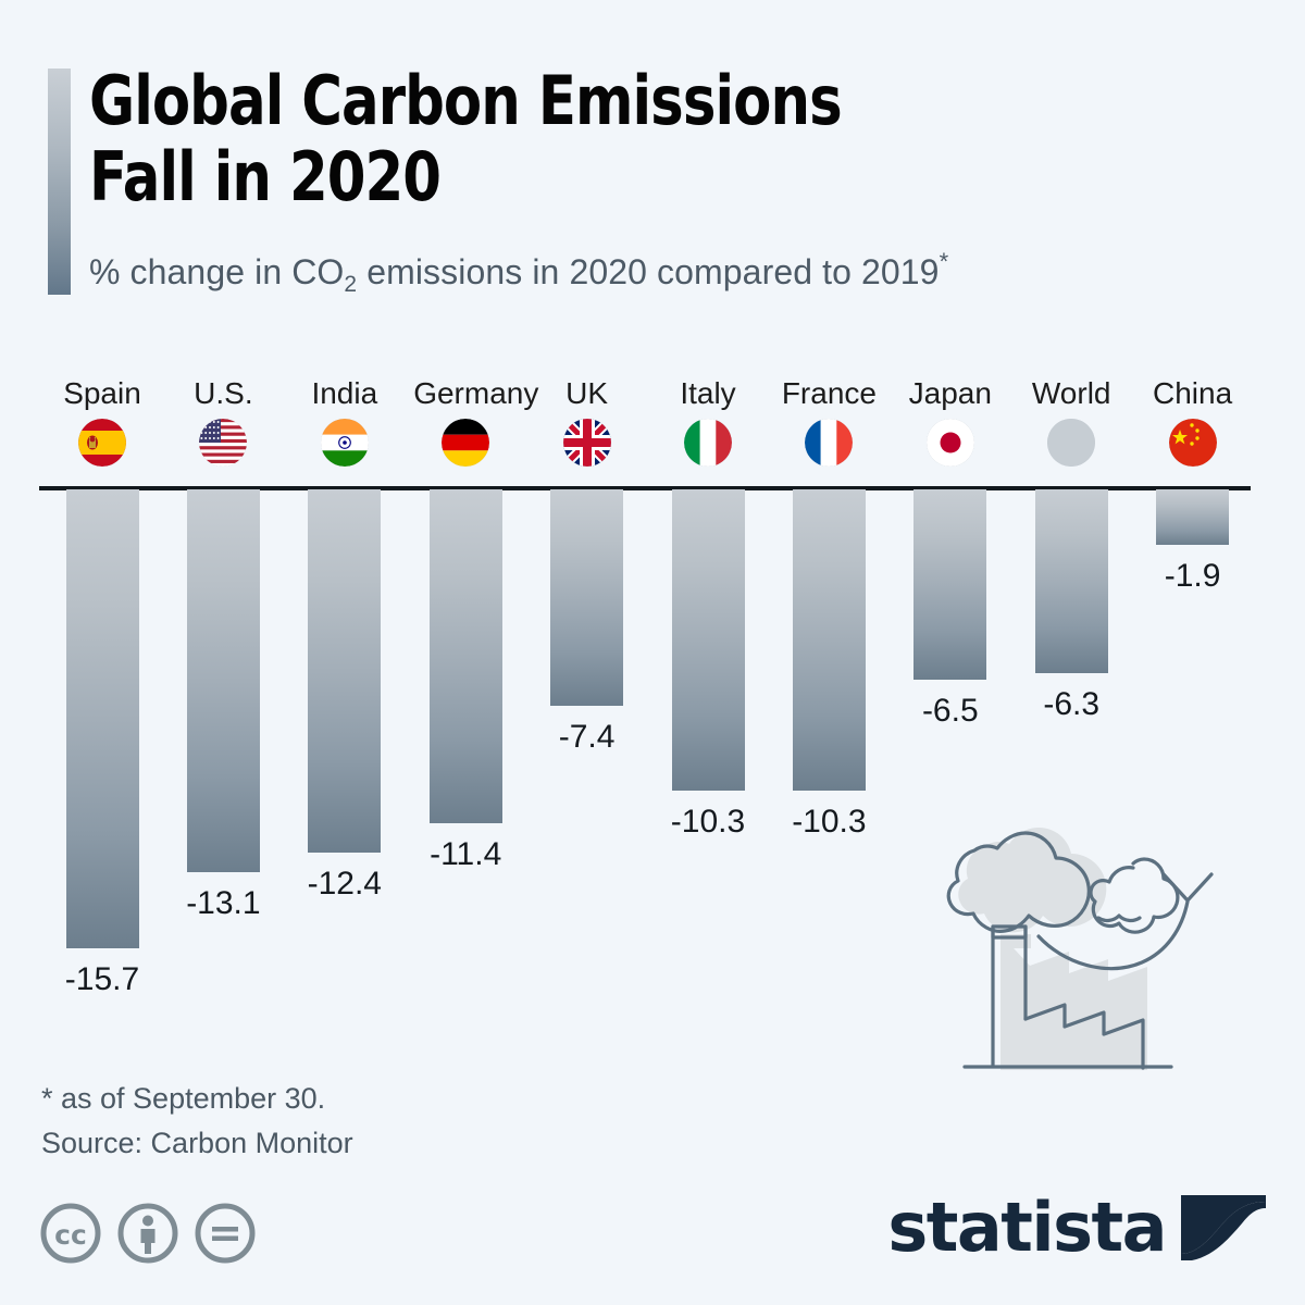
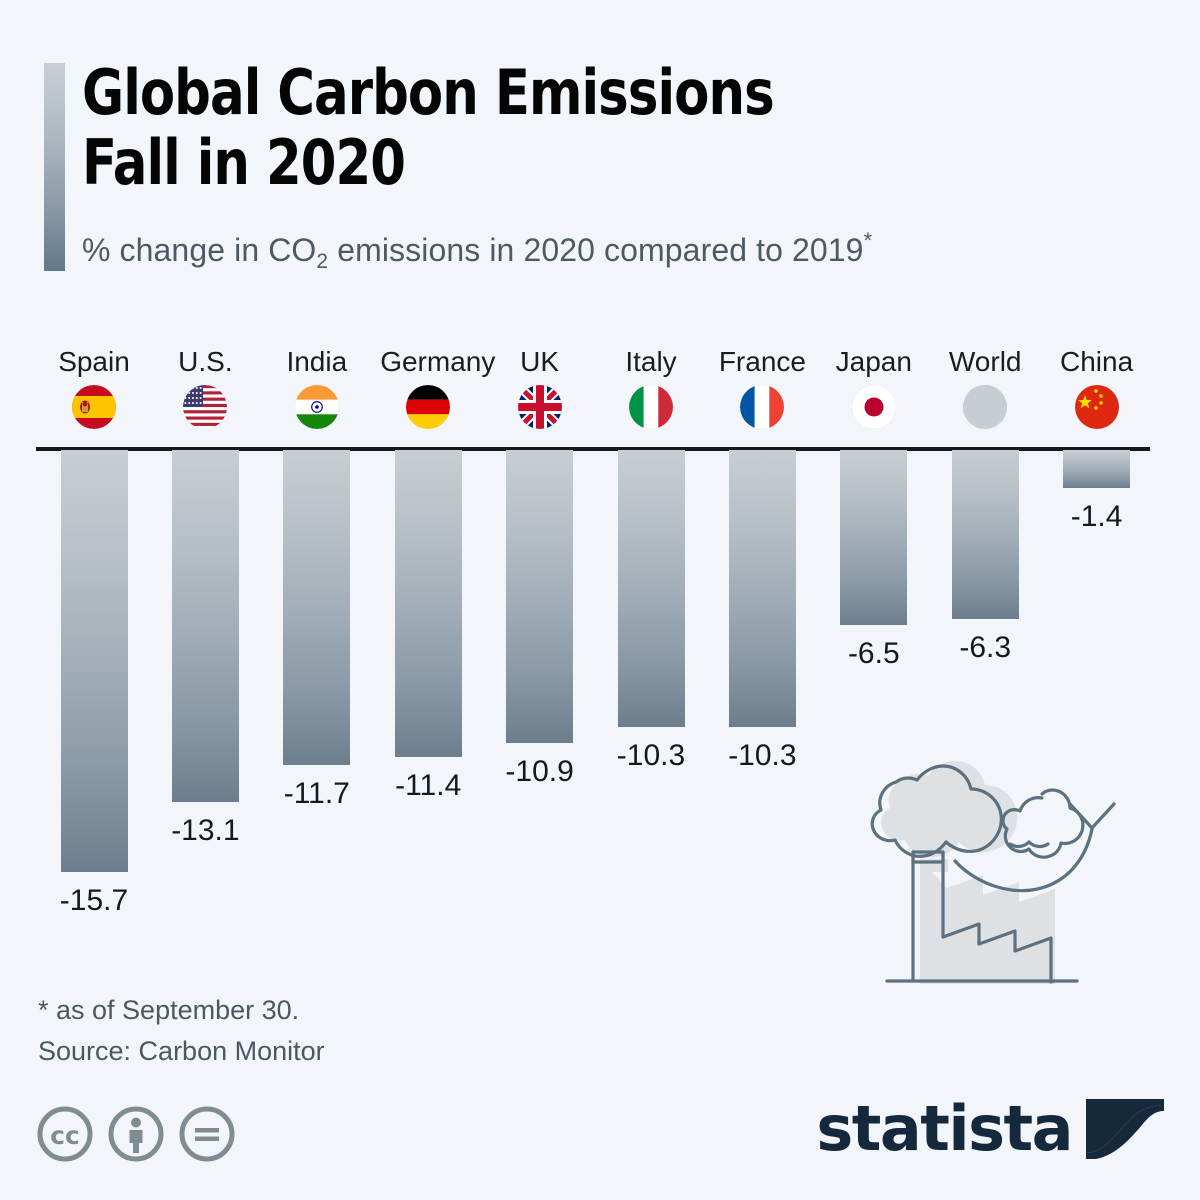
India: -12.4 -> -11.7
UK: -7.4 -> -10.9
China: -1.9 -> -1.4
